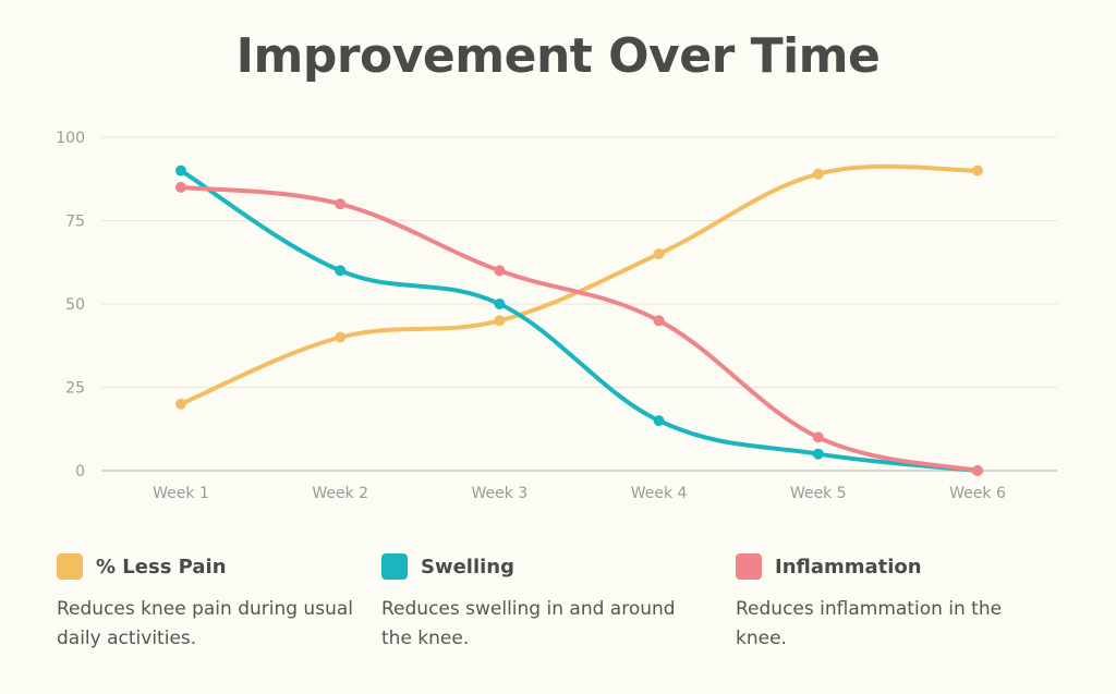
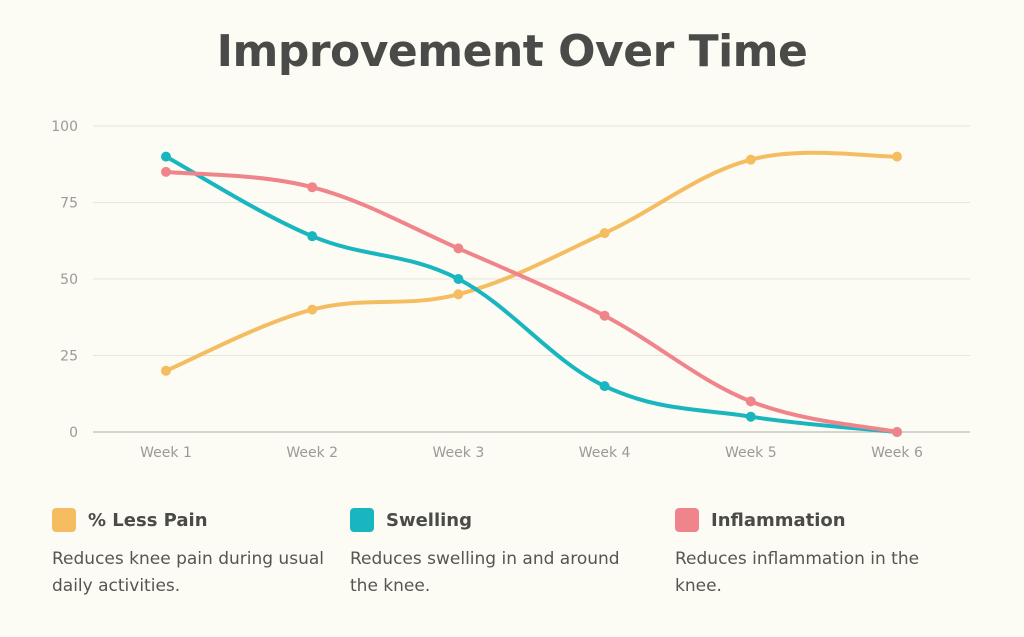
Swelling/Week 2: 60 -> 64
Inflammation/Week 4: 45 -> 38
